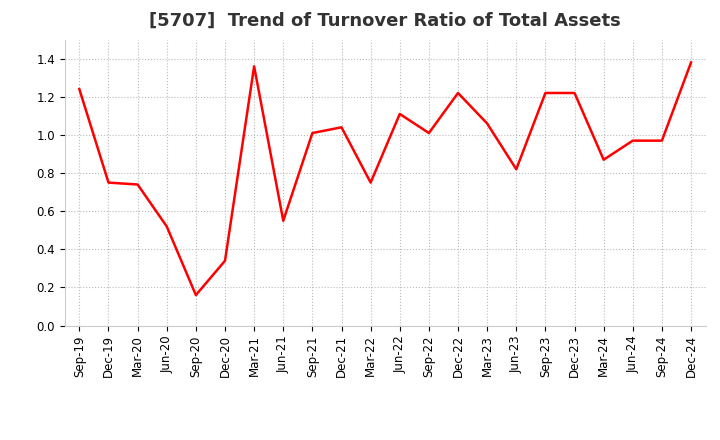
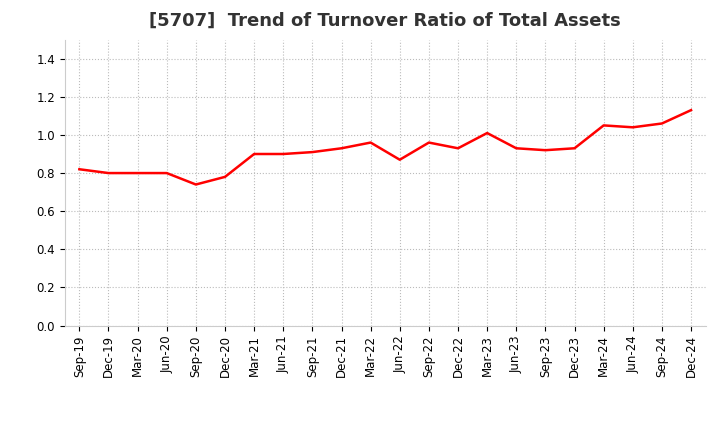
Sep-19: 1.24 -> 0.82
Dec-19: 0.75 -> 0.80
Mar-20: 0.74 -> 0.80
Jun-20: 0.52 -> 0.80
Sep-20: 0.16 -> 0.74
Dec-20: 0.34 -> 0.78
Mar-21: 1.36 -> 0.90
Jun-21: 0.55 -> 0.90
Sep-21: 1.01 -> 0.91
Dec-21: 1.04 -> 0.93
Mar-22: 0.75 -> 0.96
Jun-22: 1.11 -> 0.87
Sep-22: 1.01 -> 0.96
Dec-22: 1.22 -> 0.93
Mar-23: 1.06 -> 1.01
Jun-23: 0.82 -> 0.93
Sep-23: 1.22 -> 0.92
Dec-23: 1.22 -> 0.93
Mar-24: 0.87 -> 1.05
Jun-24: 0.97 -> 1.04
Sep-24: 0.97 -> 1.06
Dec-24: 1.38 -> 1.13
